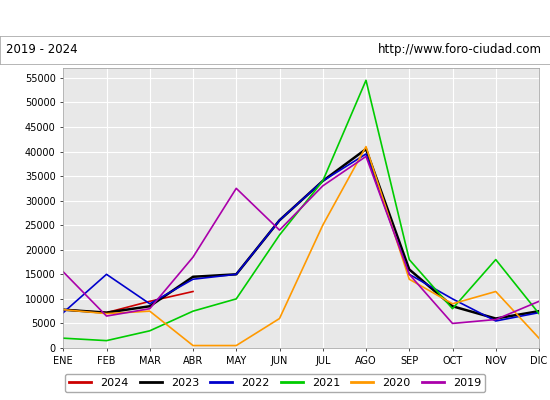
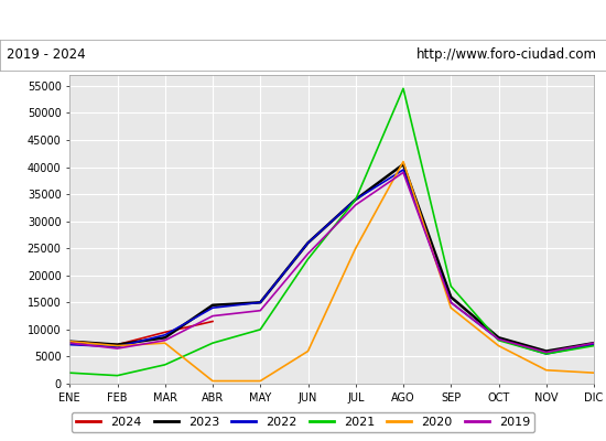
2019/ENE: 15500 -> 7500
2022/FEB: 15000 -> 6800
2019/ABR: 18500 -> 12500
2019/MAY: 32500 -> 13500
2022/OCT: 10000 -> 8200
2020/OCT: 9000 -> 7000
2019/OCT: 5000 -> 8200
2021/NOV: 18000 -> 5500
2020/NOV: 11500 -> 2500
2019/DIC: 9500 -> 7500
